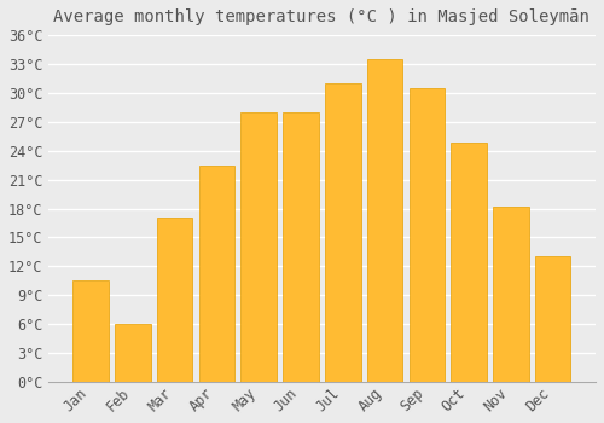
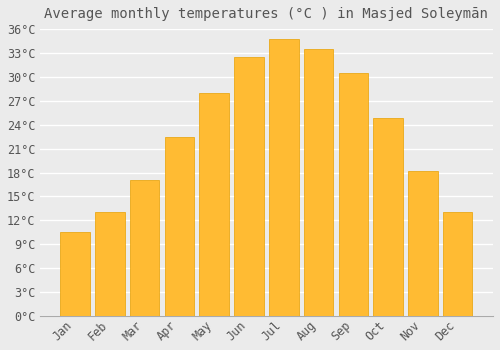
Feb: 6.0°C -> 13.0°C
Jun: 28.0°C -> 32.5°C
Jul: 31.0°C -> 34.8°C
